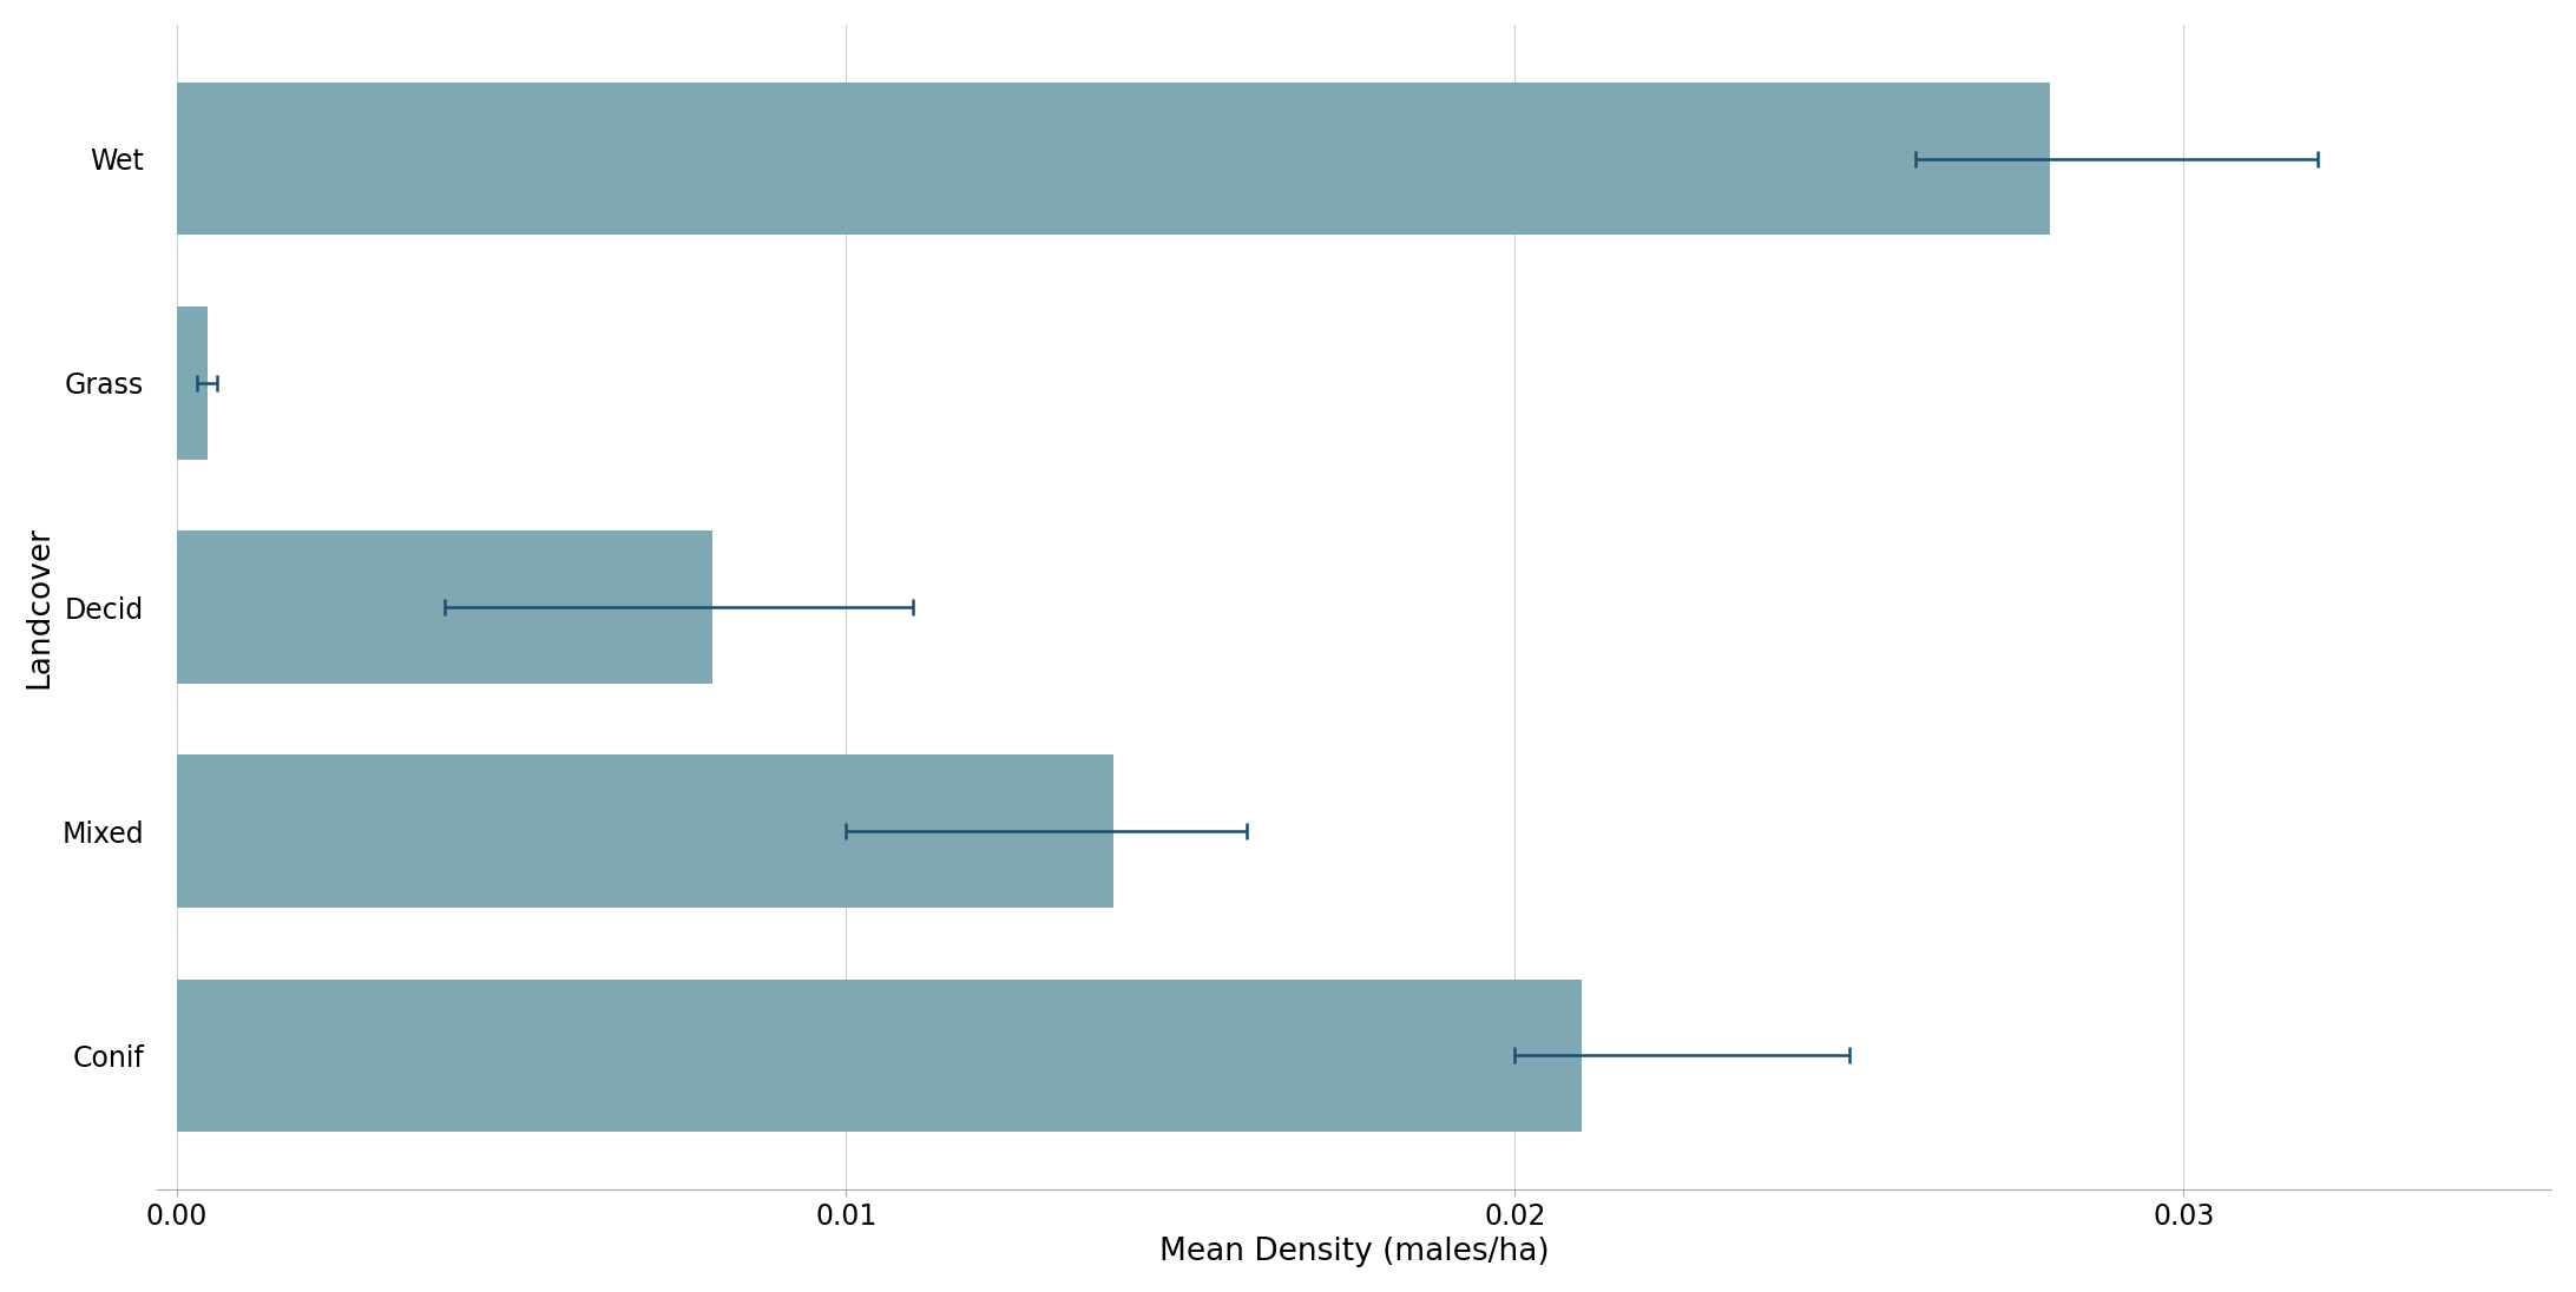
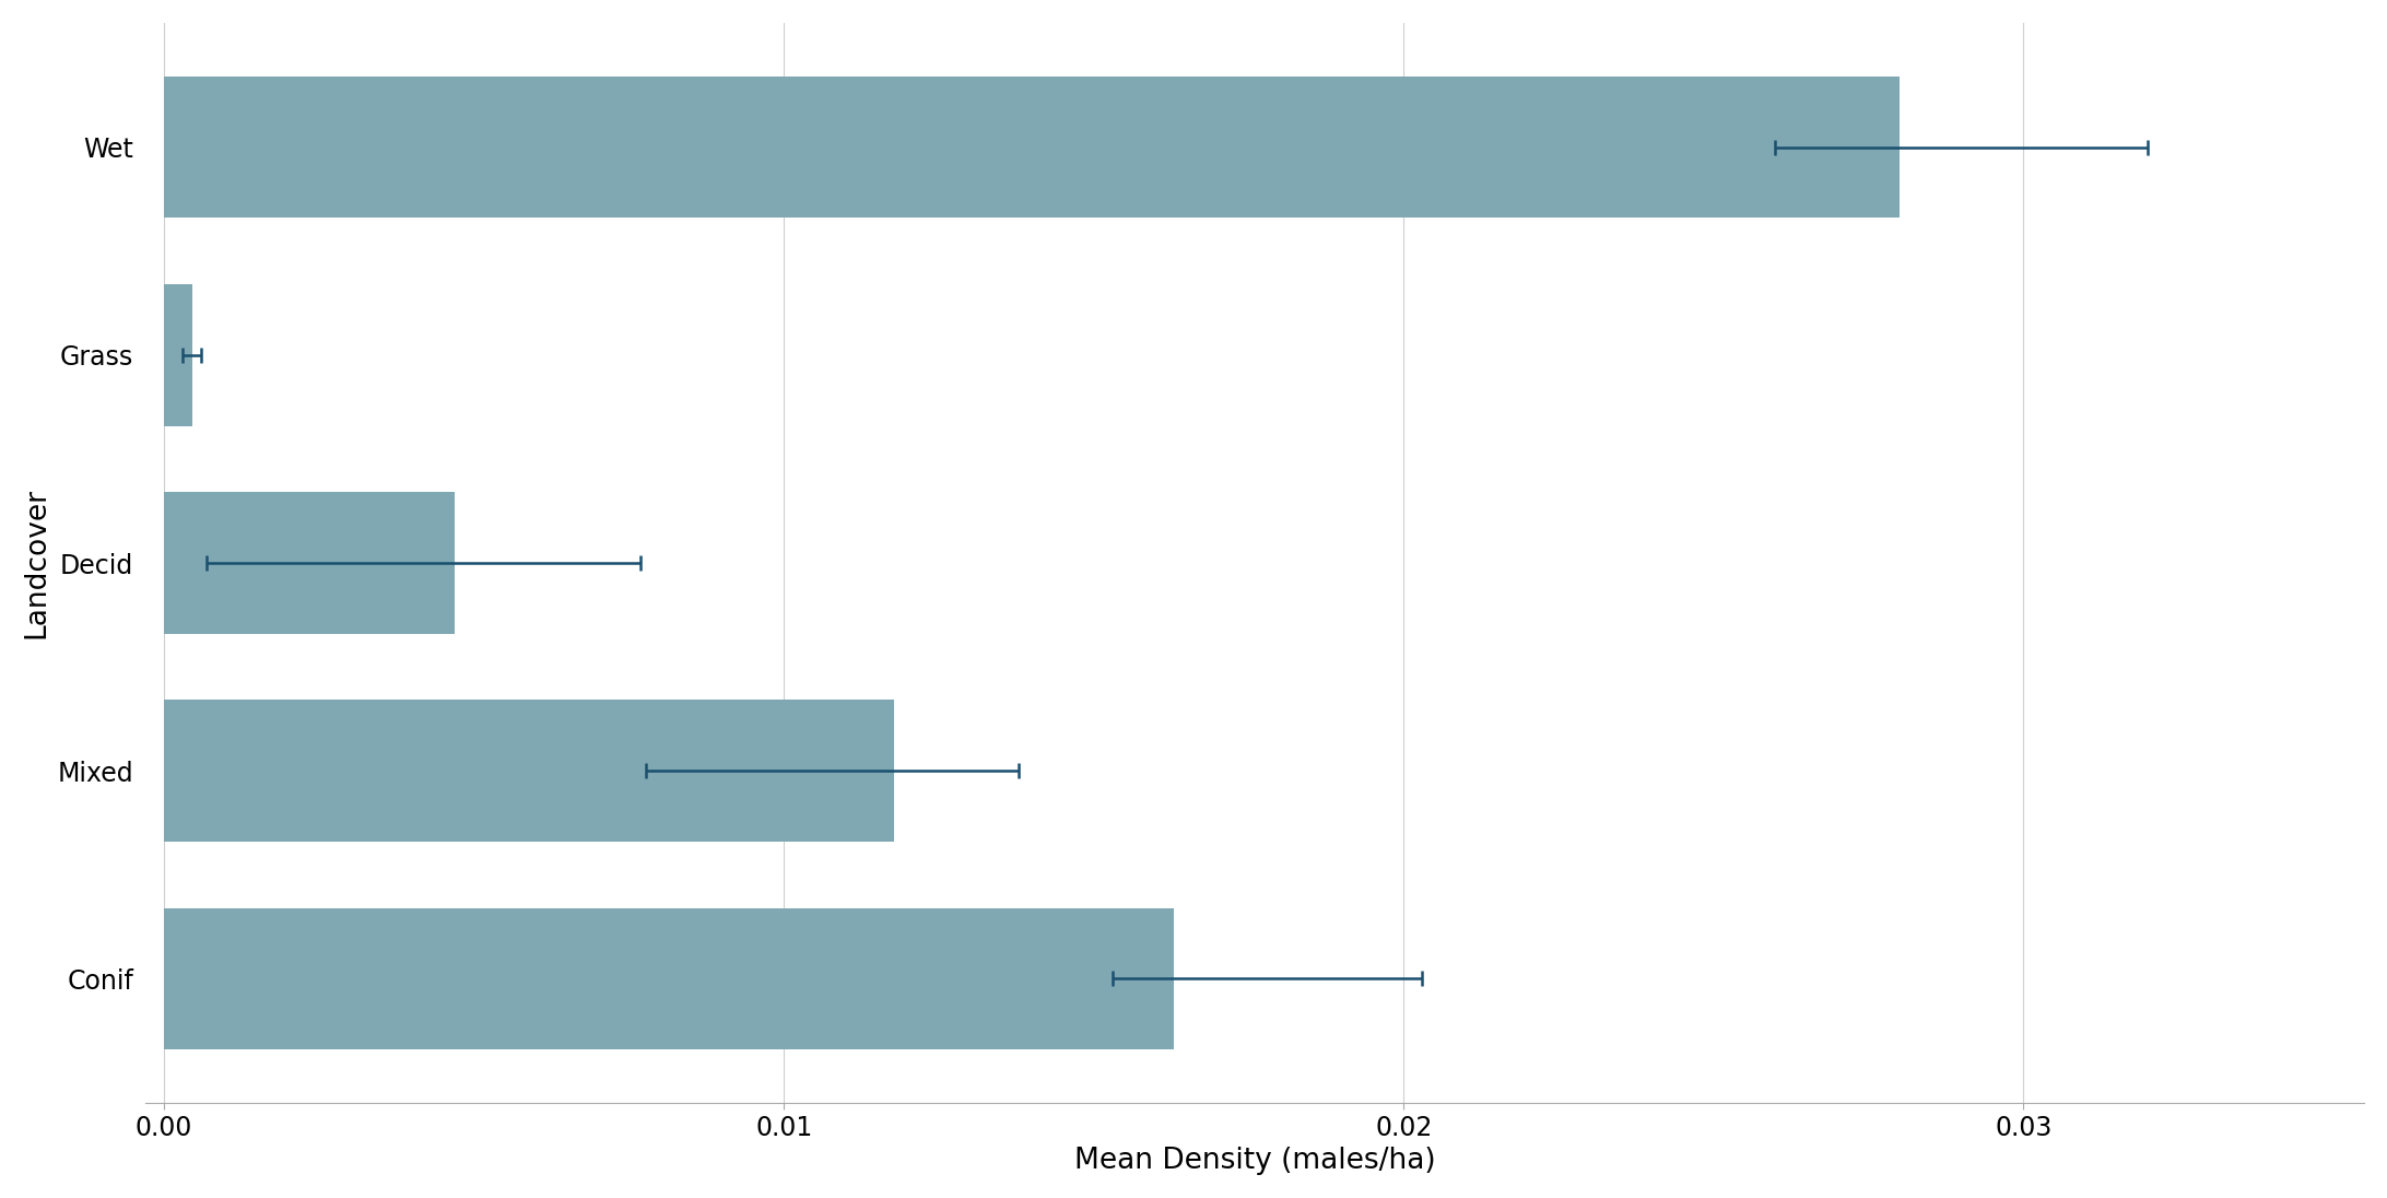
Decid: 0.00800 -> 0.00468
Mixed: 0.01400 -> 0.01178
Conif: 0.02100 -> 0.01630
